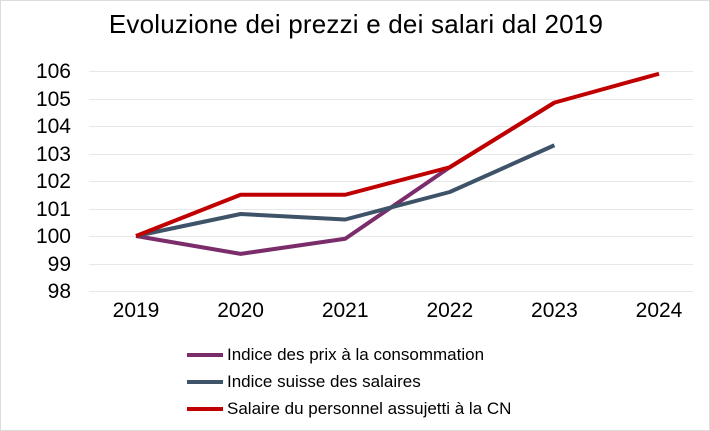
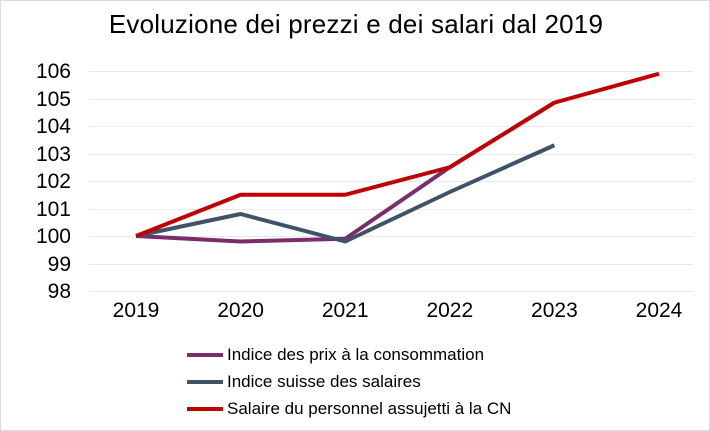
Indice des prix à la consommation/2020: 99.3 -> 99.8
Indice suisse des salaires/2021: 100.6 -> 99.8
